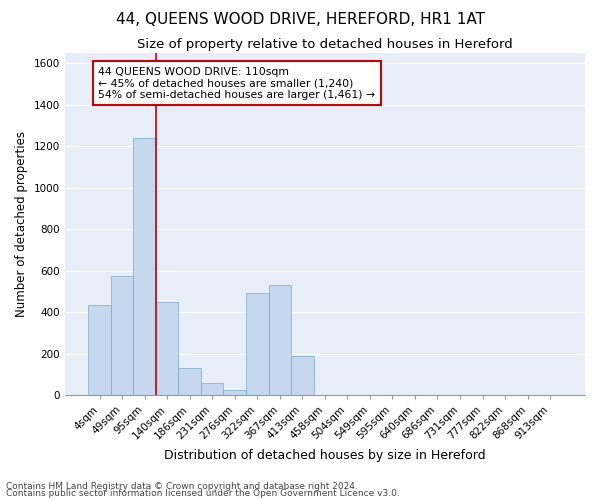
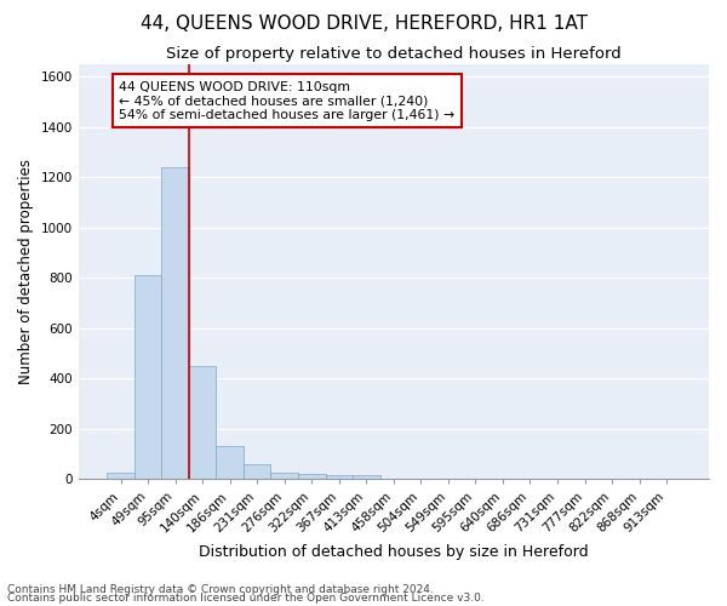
4sqm: 435 -> 25
49sqm: 575 -> 810
322sqm: 495 -> 20
367sqm: 530 -> 15
413sqm: 190 -> 15
